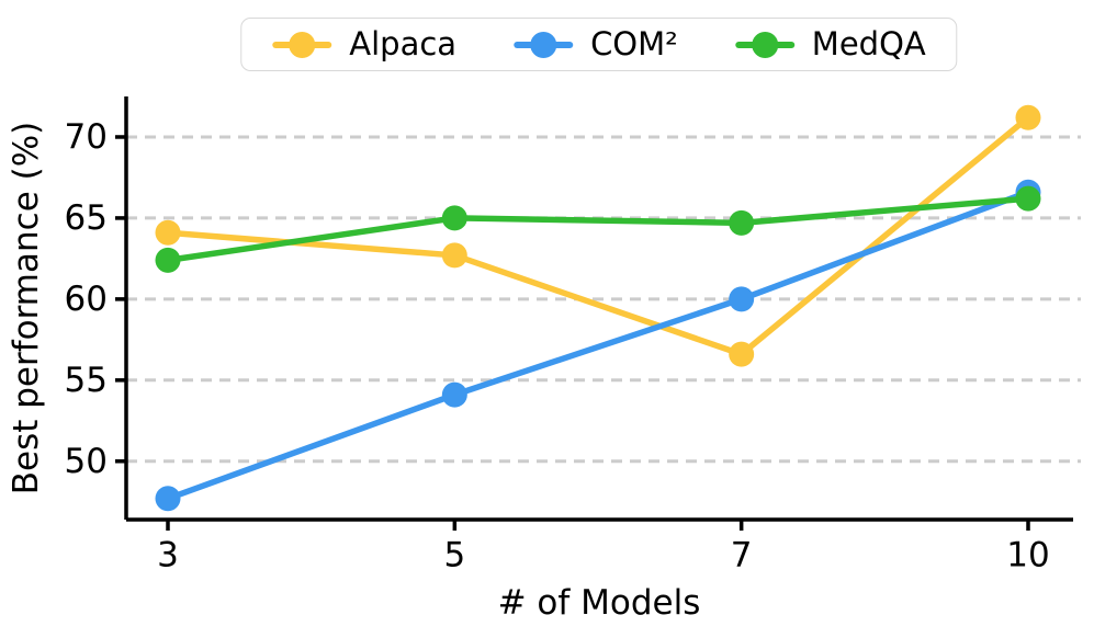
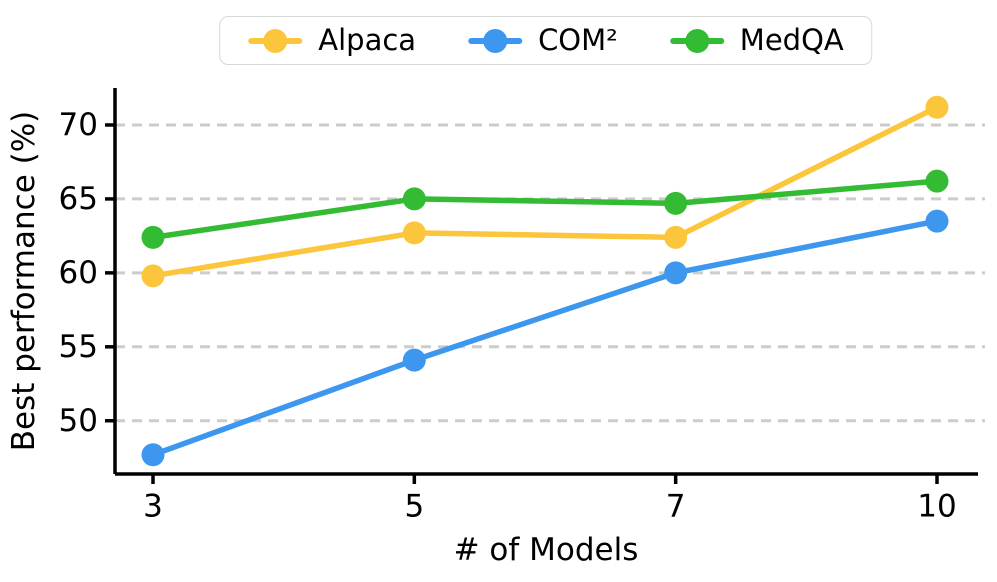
Alpaca/3: 64.1 -> 59.8
Alpaca/7: 56.6 -> 62.4
COM²/10: 66.6 -> 63.5
